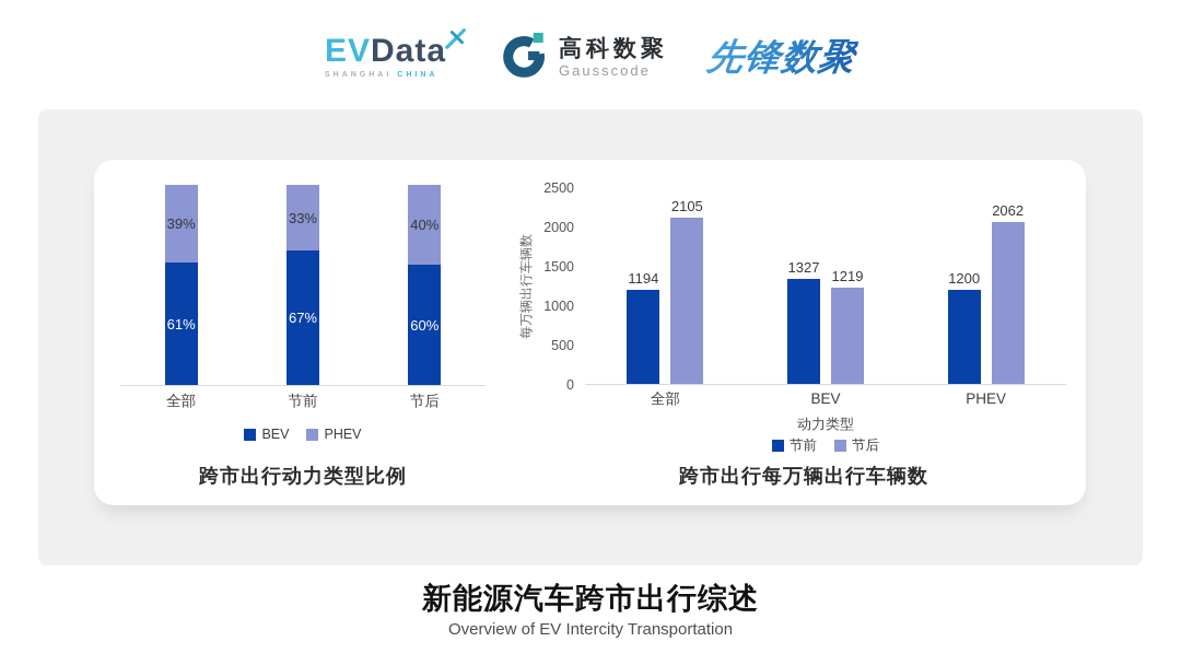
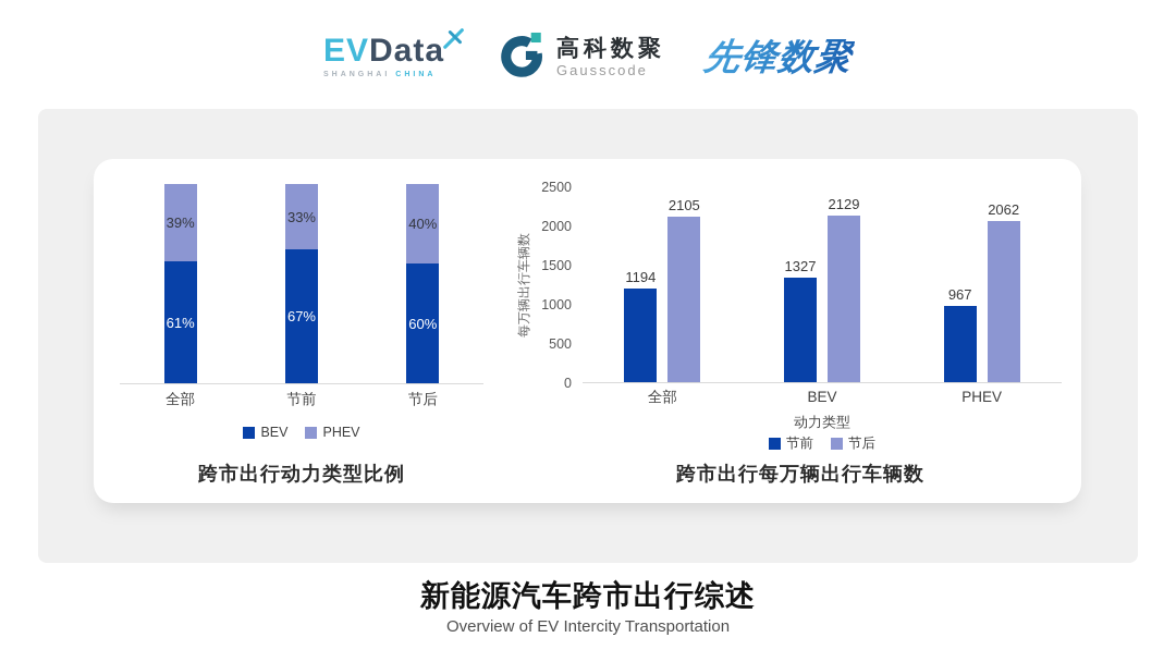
跨市出行每万辆出行车辆数/节后/BEV: 1219 -> 2129
跨市出行每万辆出行车辆数/节前/PHEV: 1200 -> 967
